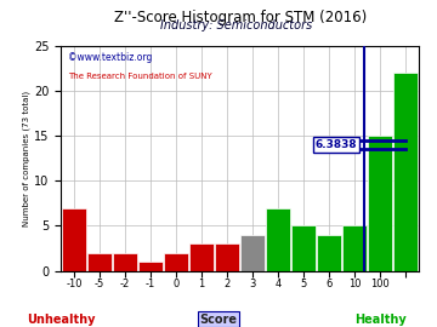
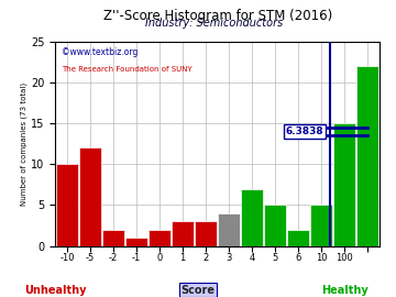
-10: 7 -> 10
-5: 2 -> 12
6: 4 -> 2
